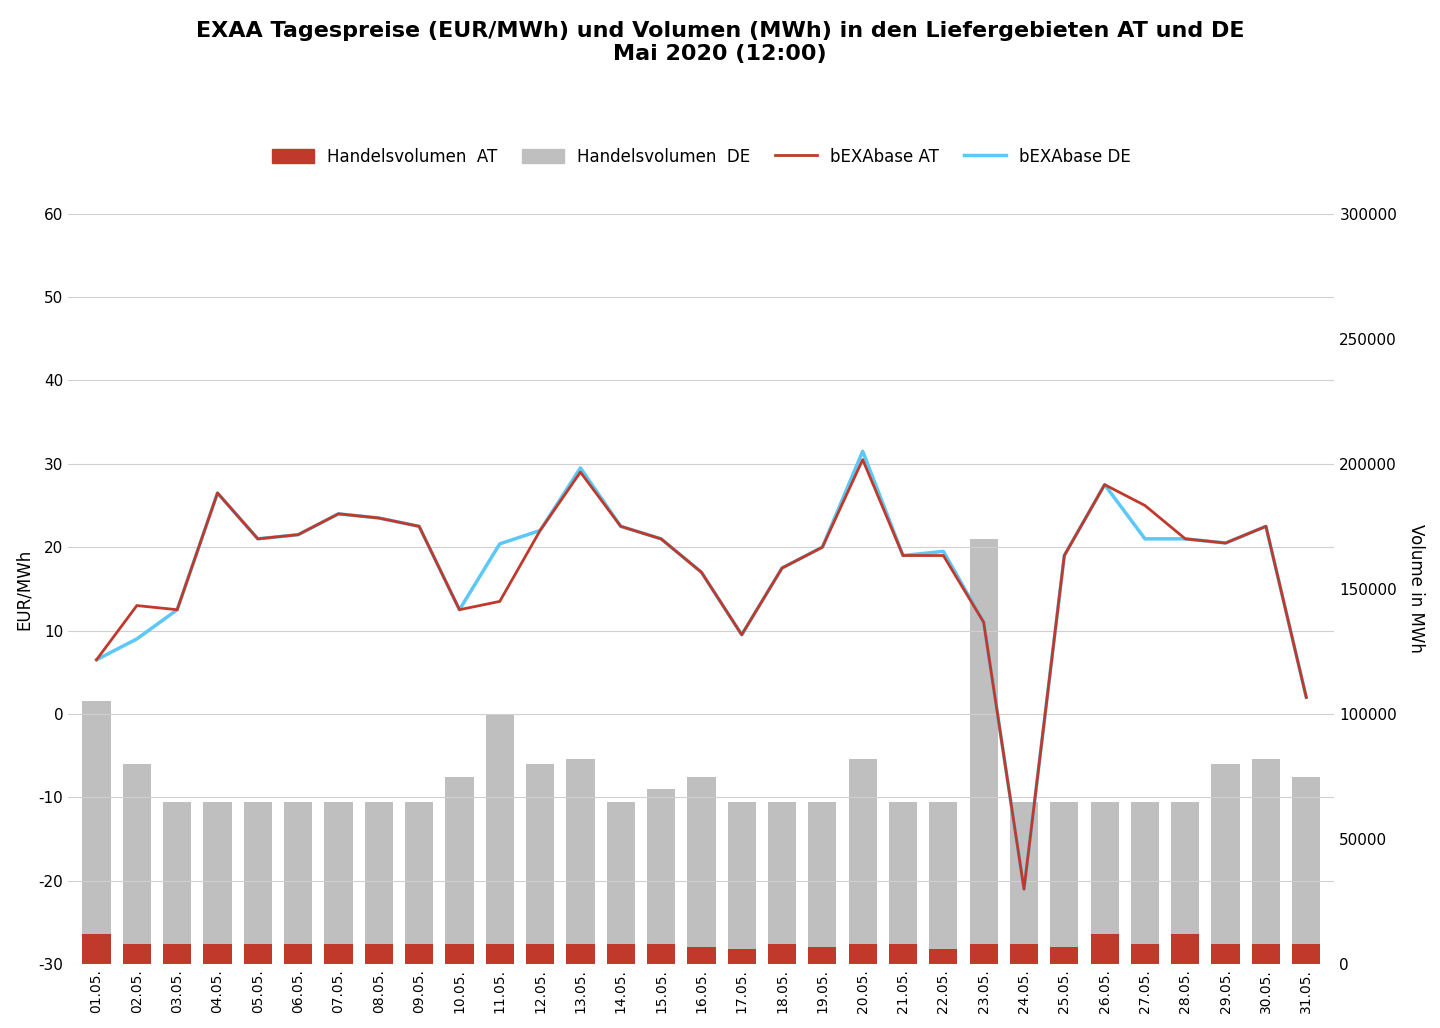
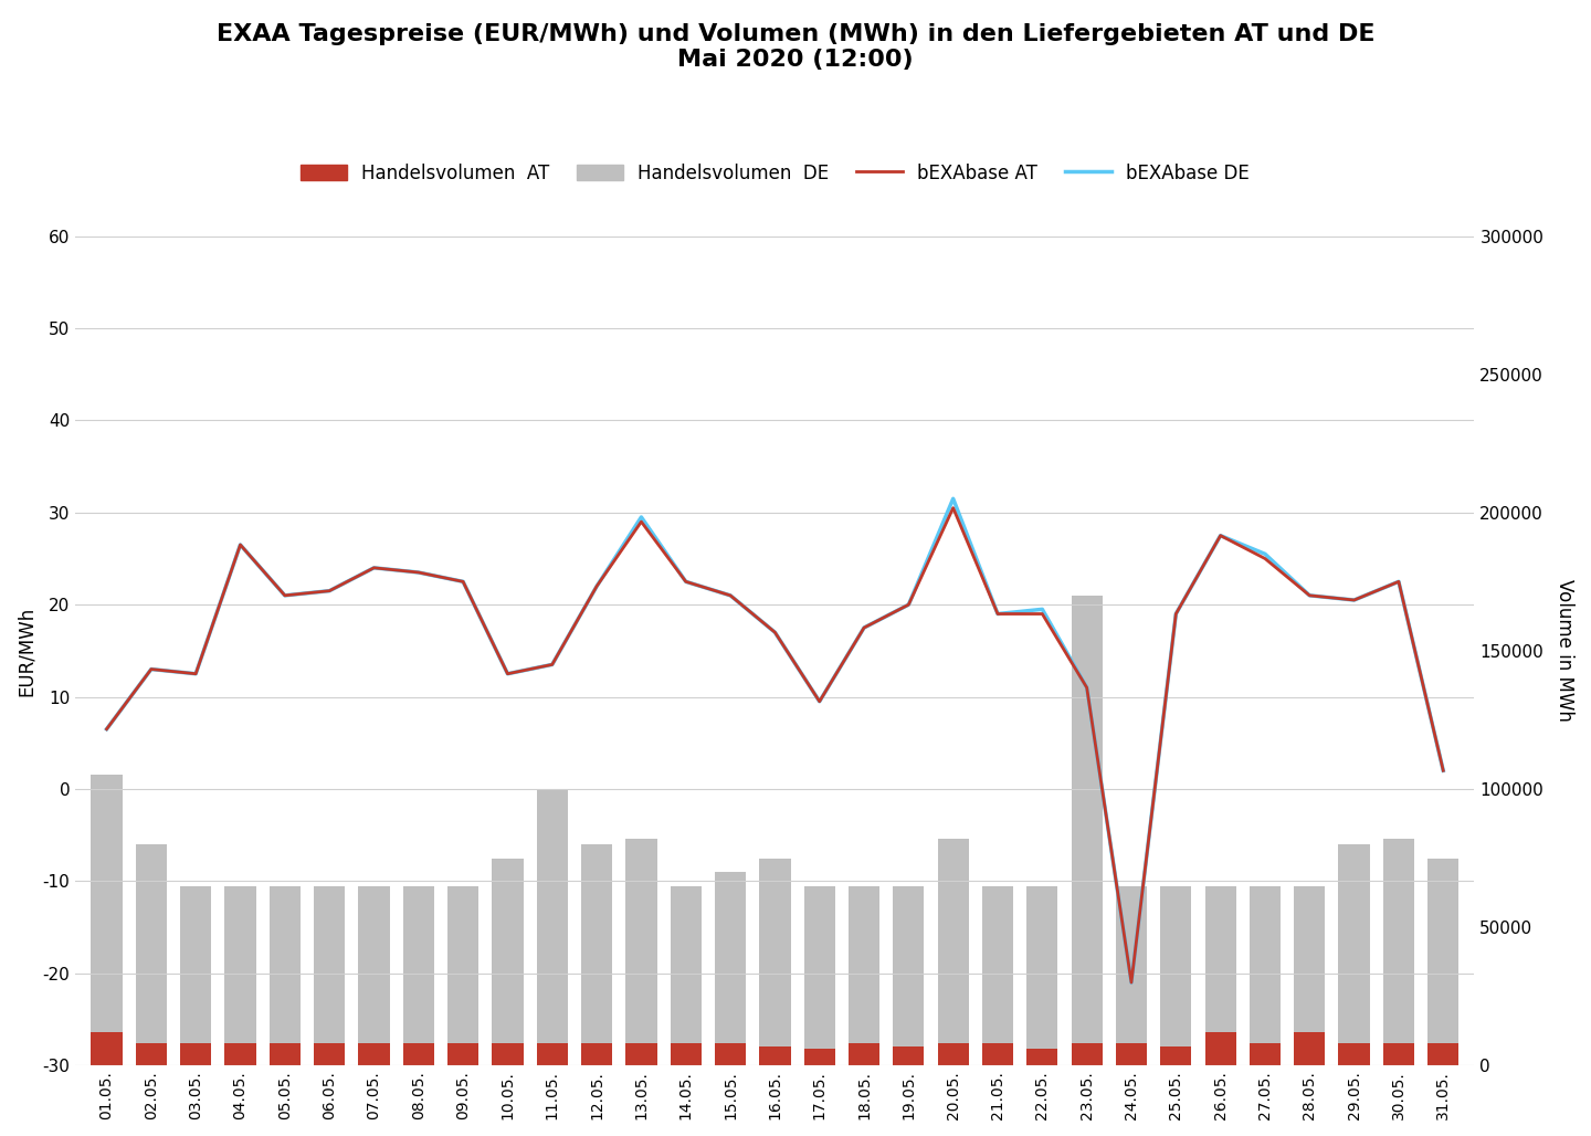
bEXAbase DE/02.05.: 9.0 -> 13.0
bEXAbase DE/11.05.: 20.4 -> 13.5
bEXAbase DE/27.05.: 21.0 -> 25.5
